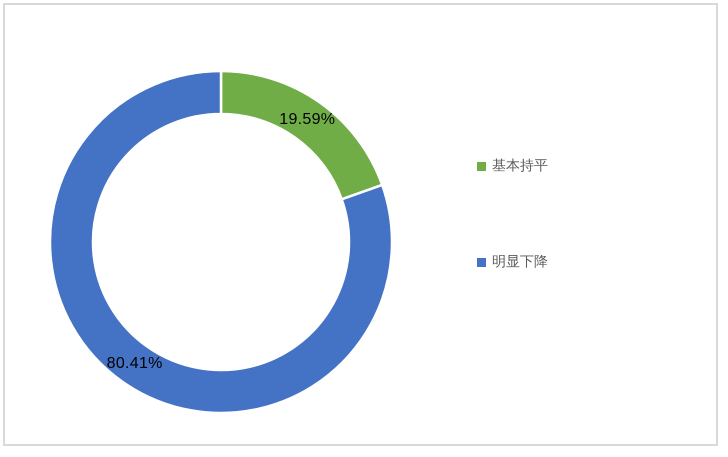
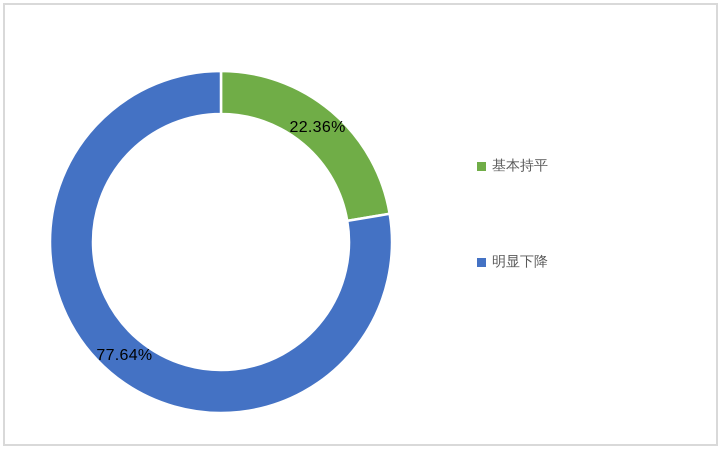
基本持平: 19.59% -> 22.36%
明显下降: 80.41% -> 77.64%
